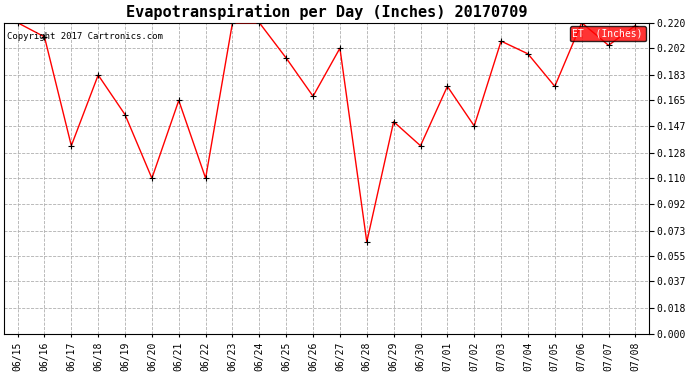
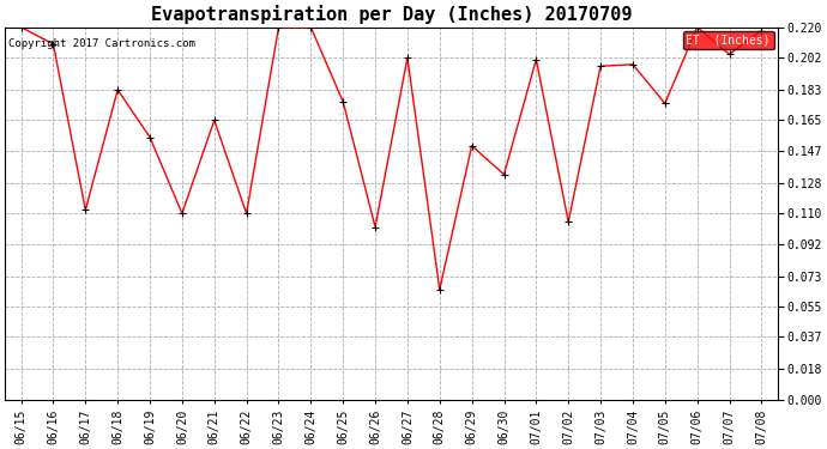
06/17: 0.133 -> 0.112
06/25: 0.195 -> 0.176
06/26: 0.168 -> 0.102
07/01: 0.175 -> 0.201
07/02: 0.147 -> 0.105
07/03: 0.207 -> 0.197
